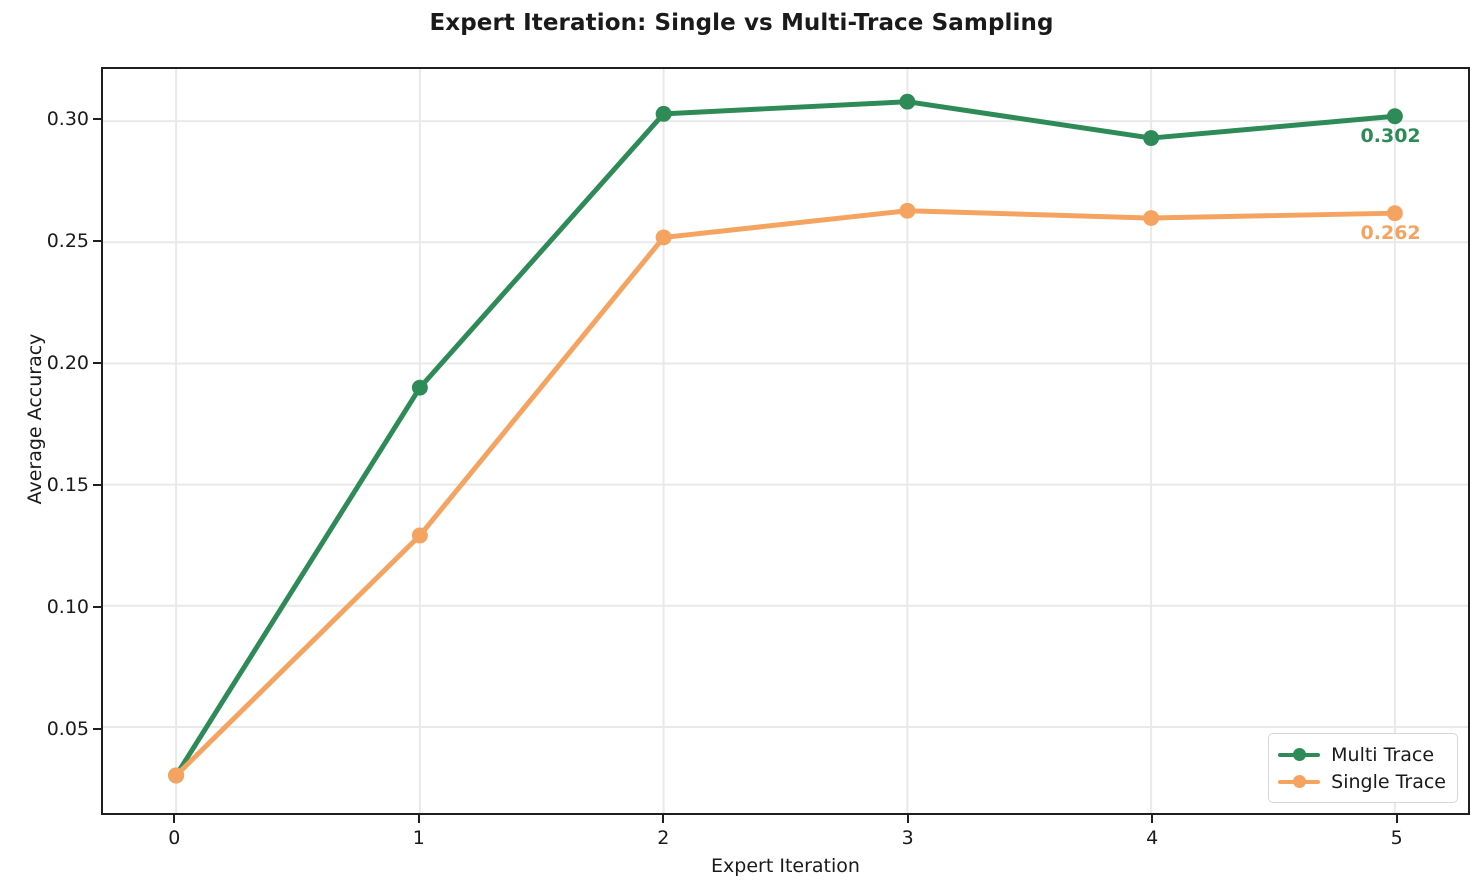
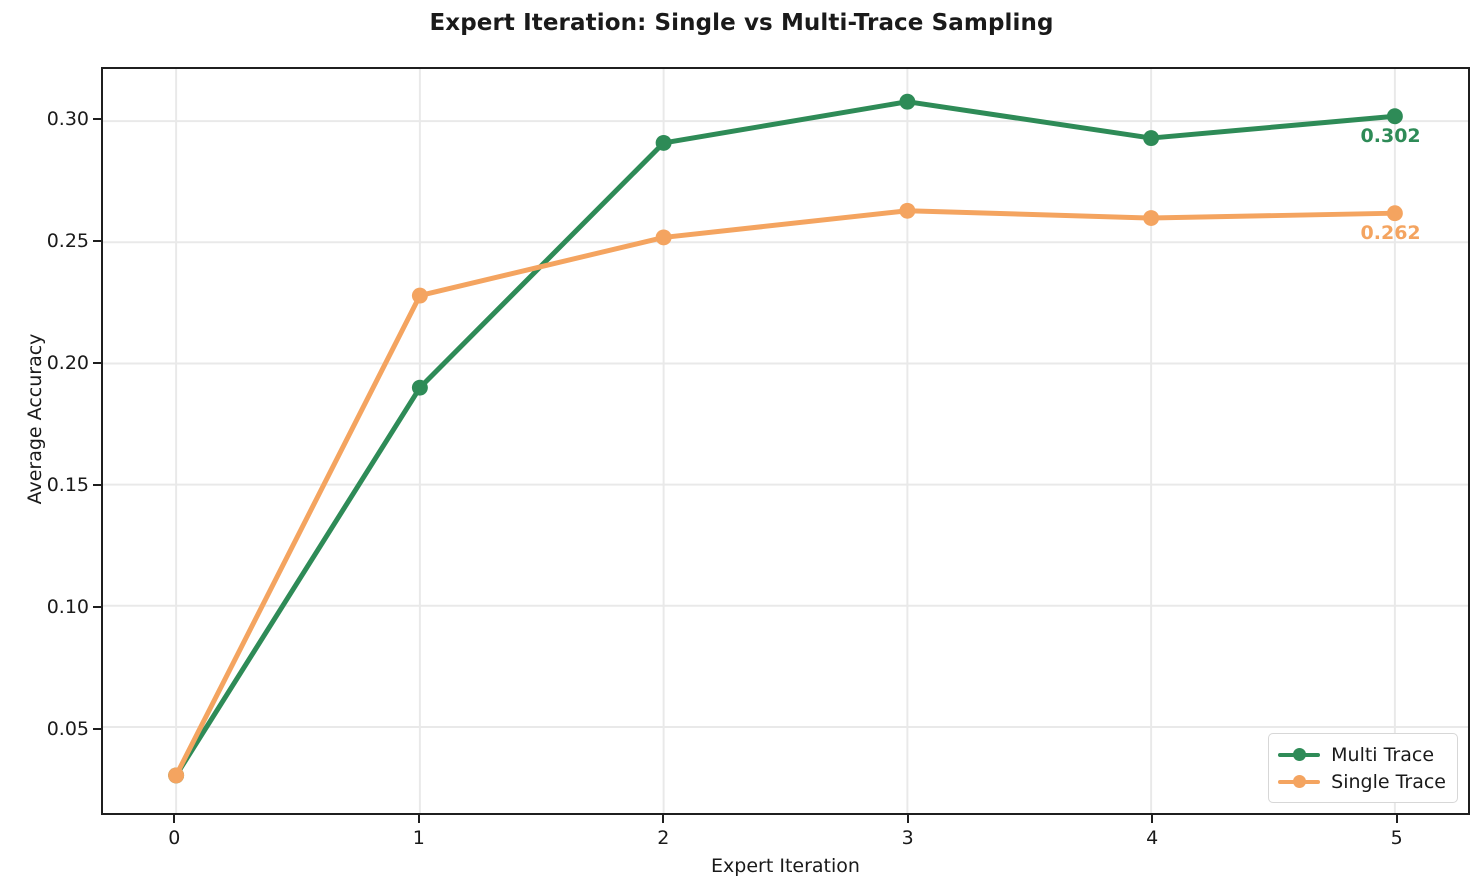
Single Trace/1: 0.129 -> 0.228
Multi Trace/2: 0.303 -> 0.291
